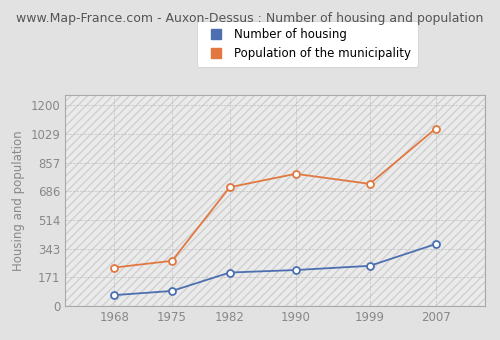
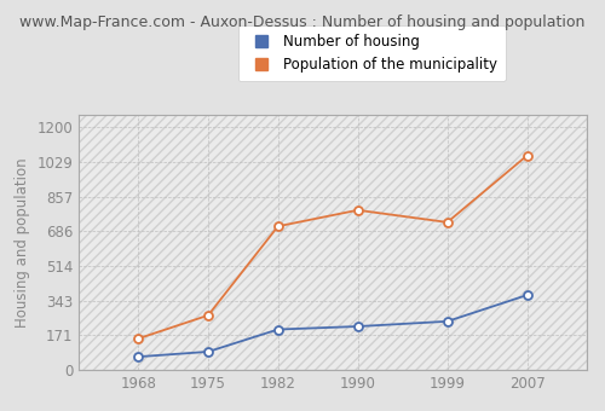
Population of the municipality/1968: 230 -> 160
